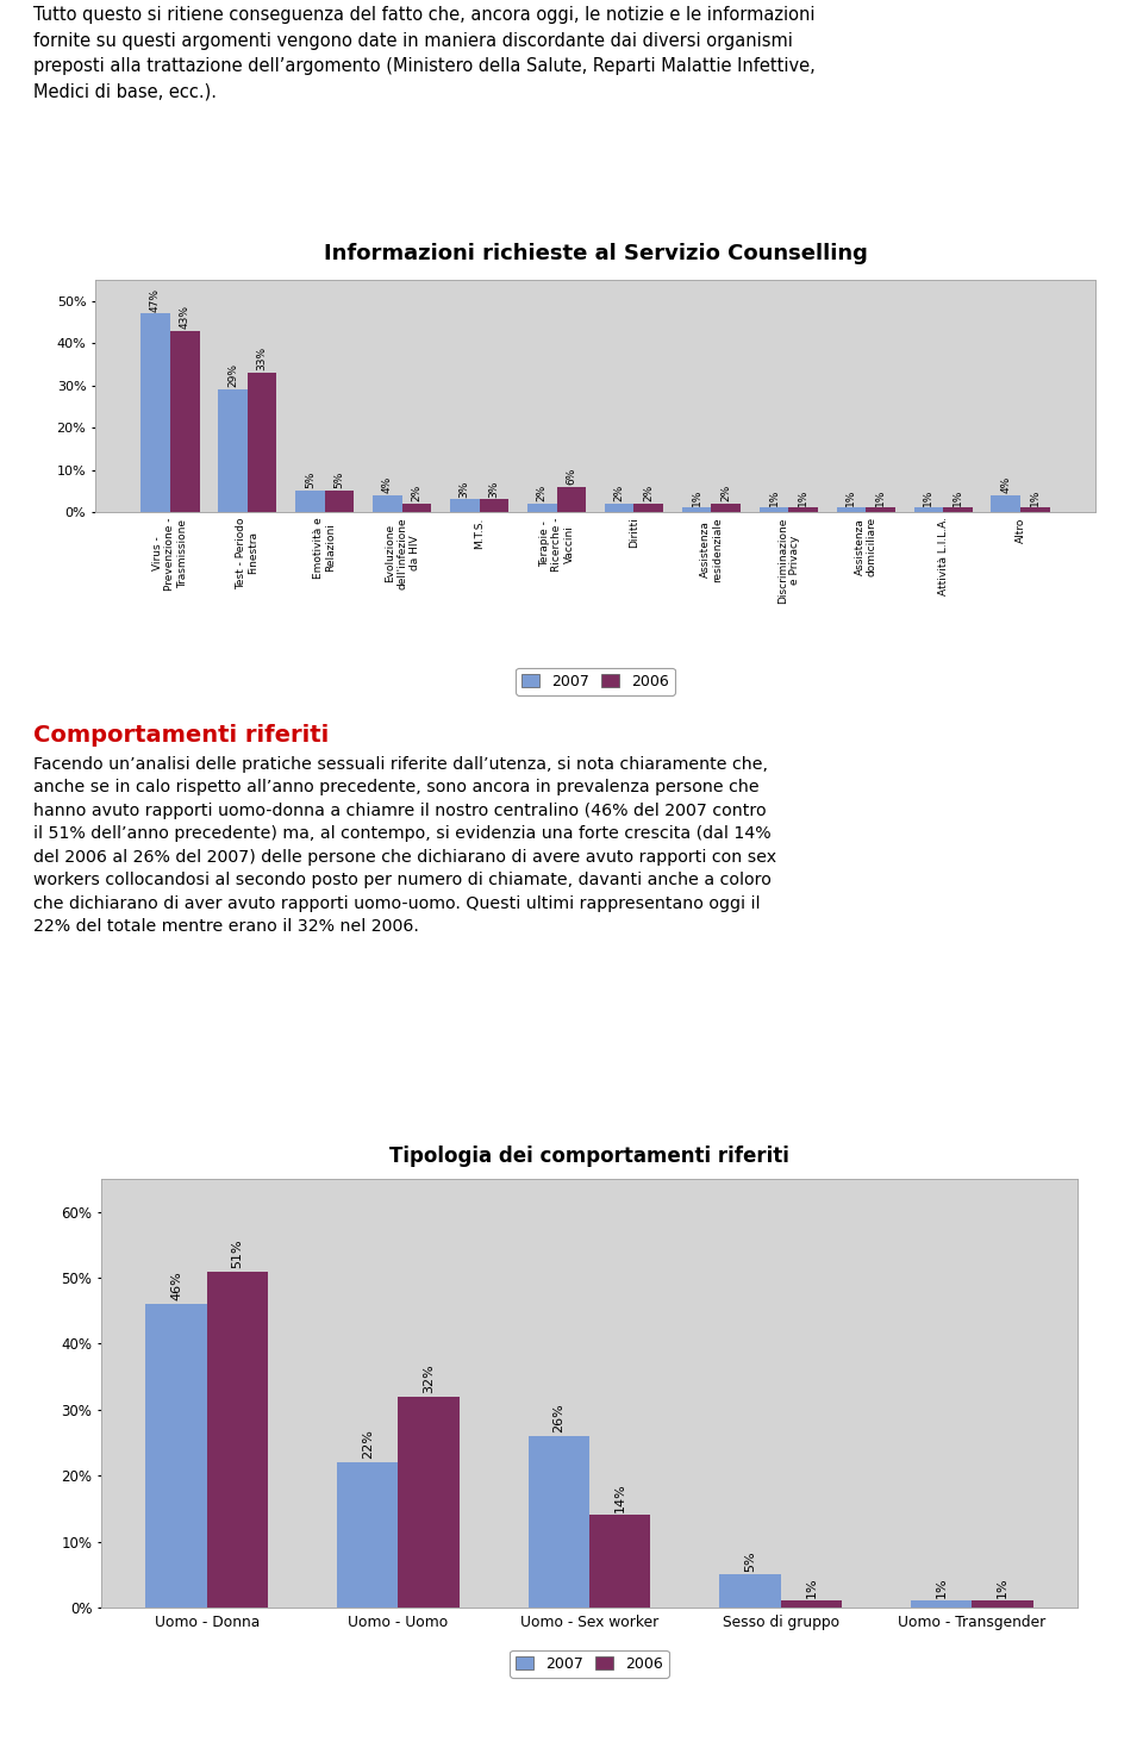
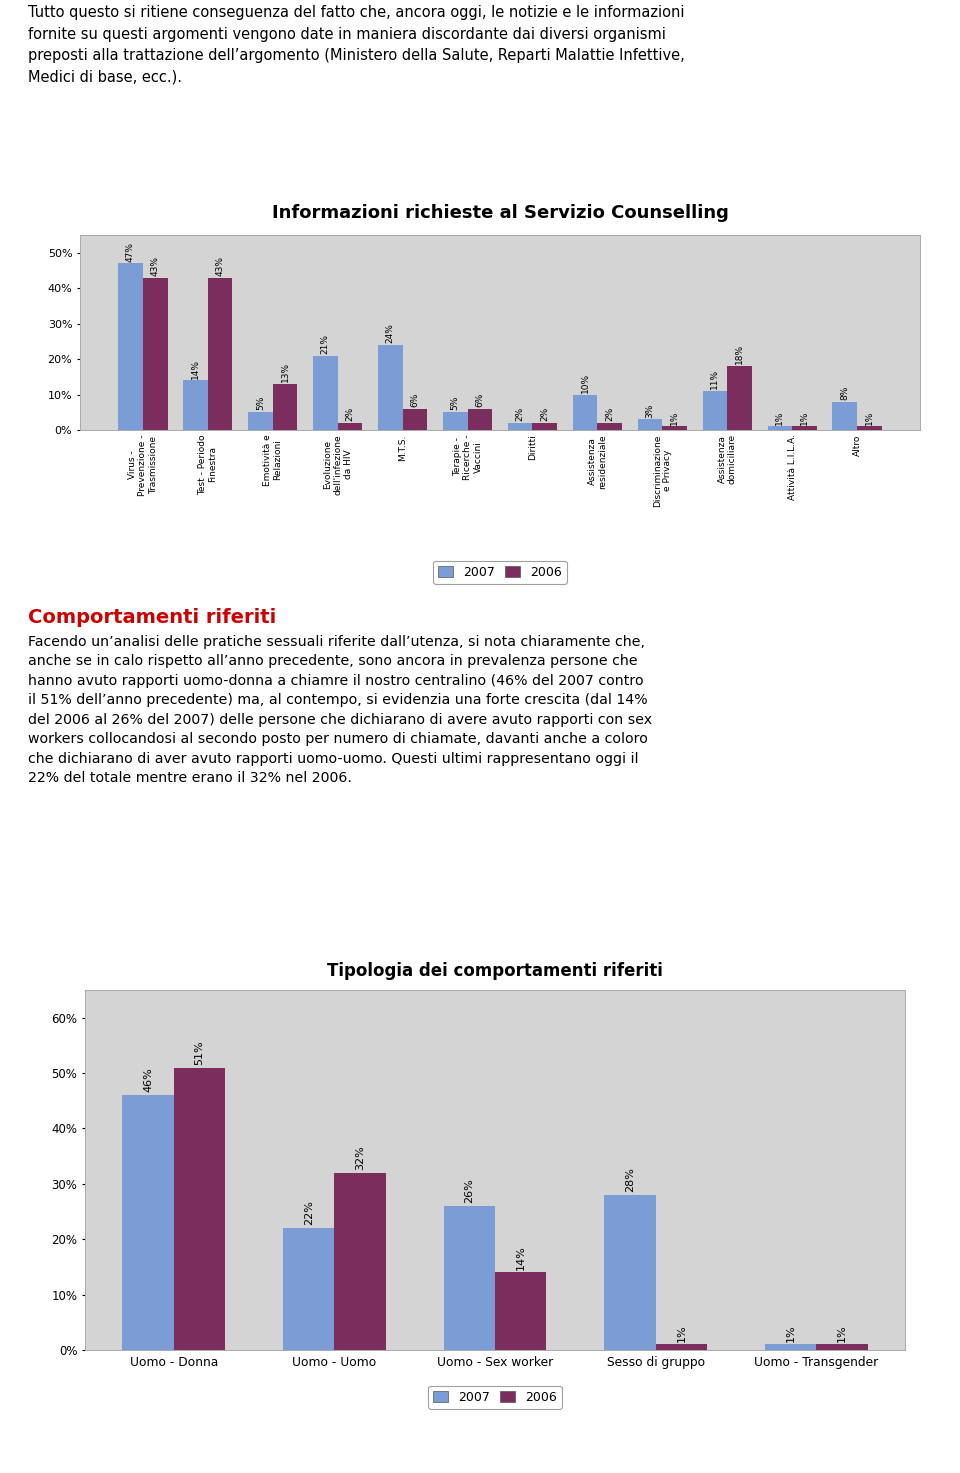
Informazioni richieste al Servizio Counselling/2007/Test - Periodo Finestra: 29% -> 14%
Informazioni richieste al Servizio Counselling/2006/Test - Periodo Finestra: 33% -> 43%
Informazioni richieste al Servizio Counselling/2006/Emotività e Relazioni: 5% -> 13%
Informazioni richieste al Servizio Counselling/2007/Evoluzione dell'infezione da HIV: 4% -> 21%
Informazioni richieste al Servizio Counselling/2007/M.T.S.: 3% -> 24%
Informazioni richieste al Servizio Counselling/2006/M.T.S.: 3% -> 6%
Informazioni richieste al Servizio Counselling/2007/Terapie - Ricerche - Vaccini: 2% -> 5%
Informazioni richieste al Servizio Counselling/2007/Assistenza residenziale: 1% -> 10%
Informazioni richieste al Servizio Counselling/2007/Discriminazione e Privacy: 1% -> 3%
Informazioni richieste al Servizio Counselling/2007/Assistenza domiciliare: 1% -> 11%
Informazioni richieste al Servizio Counselling/2006/Assistenza domiciliare: 1% -> 18%
Informazioni richieste al Servizio Counselling/2007/Altro: 4% -> 8%
Tipologia dei comportamenti riferiti/2007/Sesso di gruppo: 5% -> 28%
